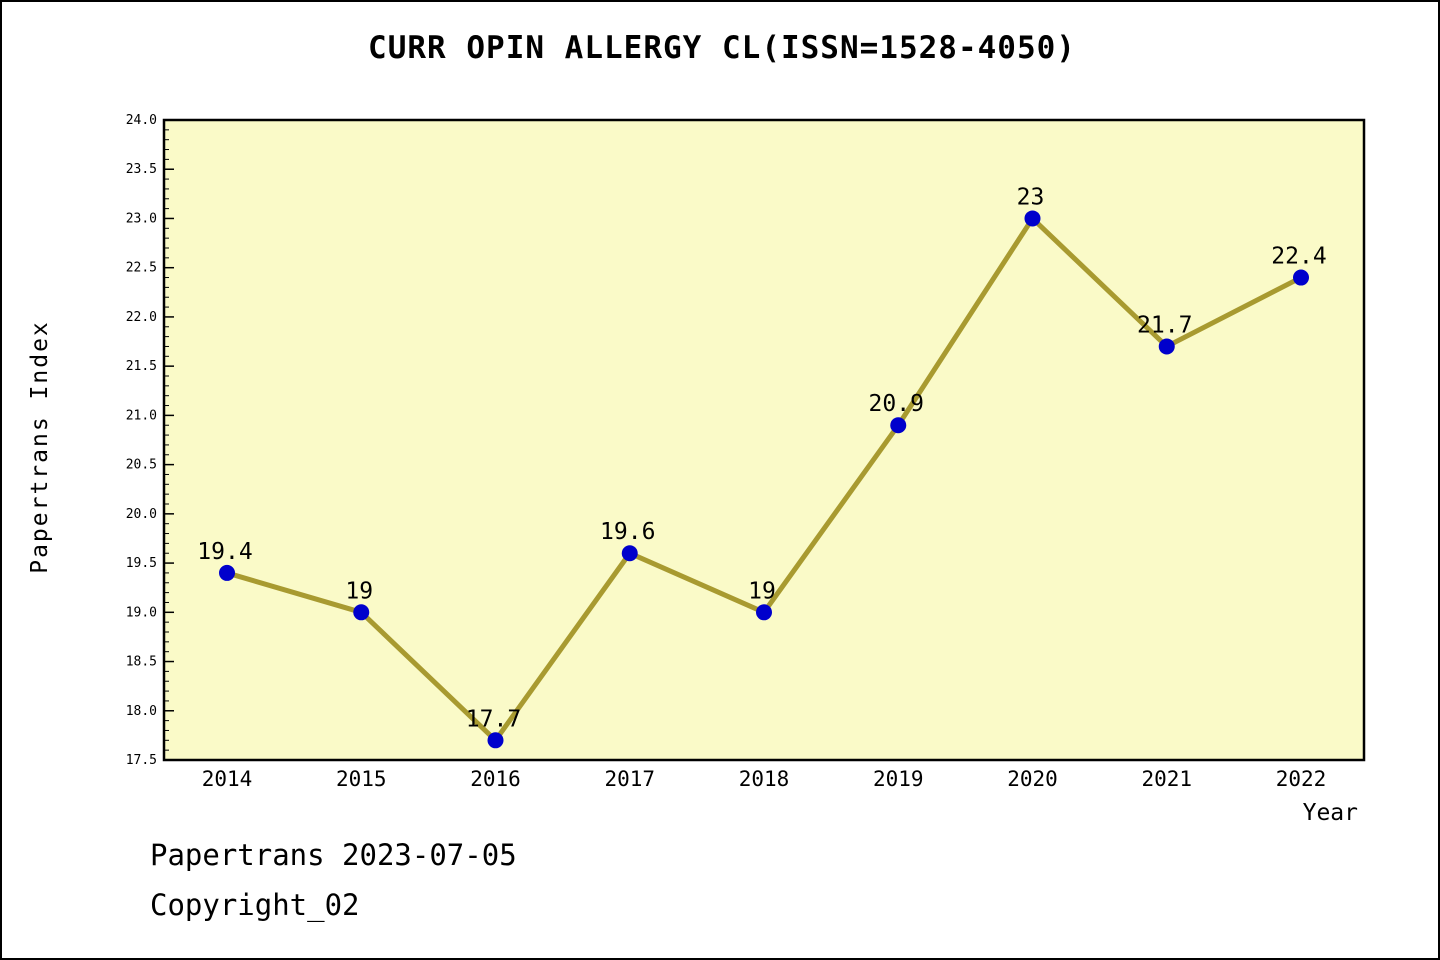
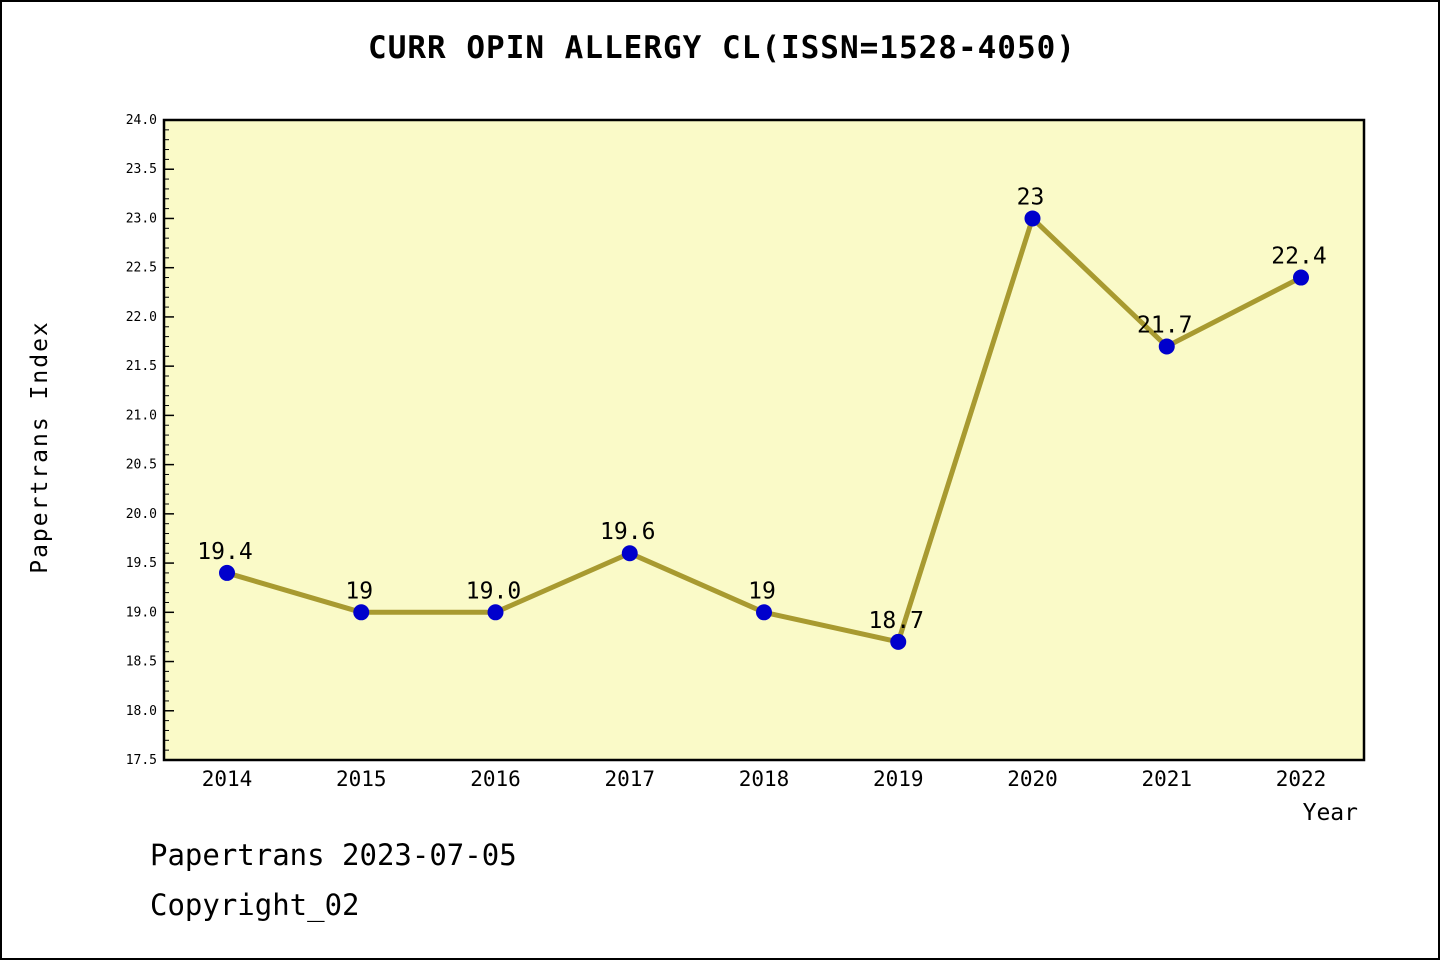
2016: 17.7 -> 19.0
2019: 20.9 -> 18.7
